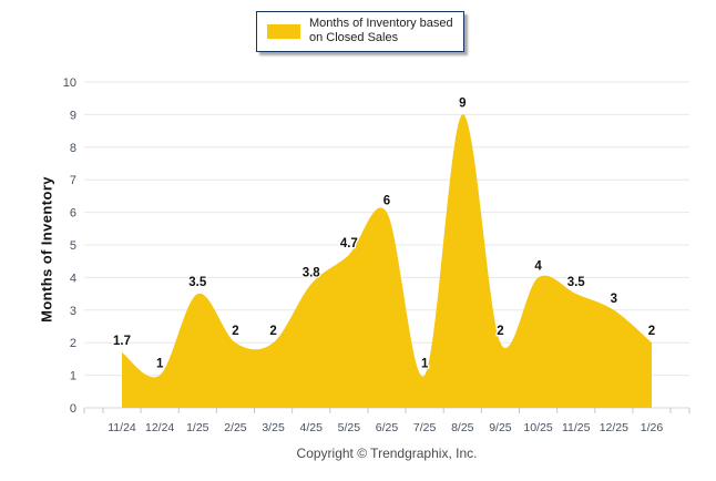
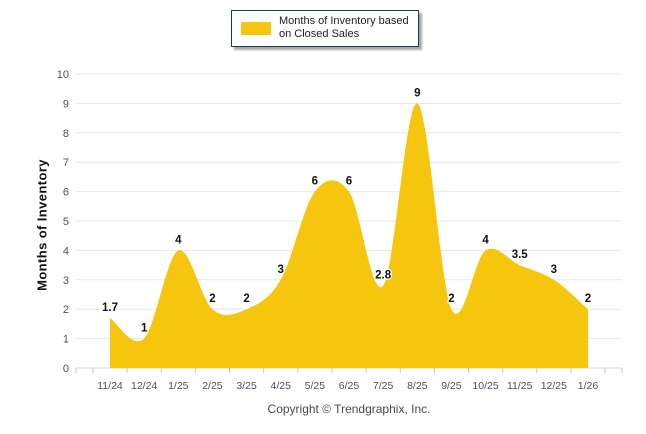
1/25: 3.5 -> 4
4/25: 3.8 -> 3
5/25: 4.7 -> 6
7/25: 1 -> 2.8
